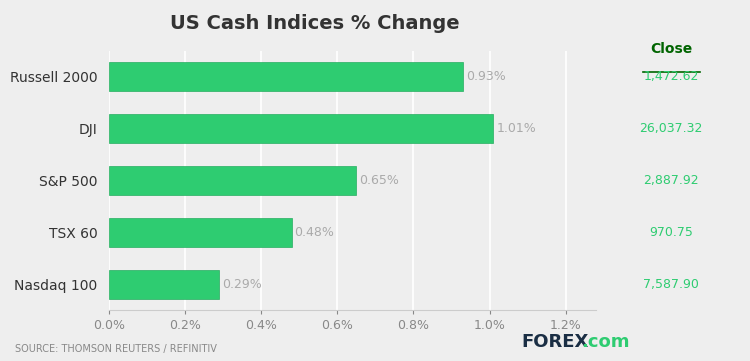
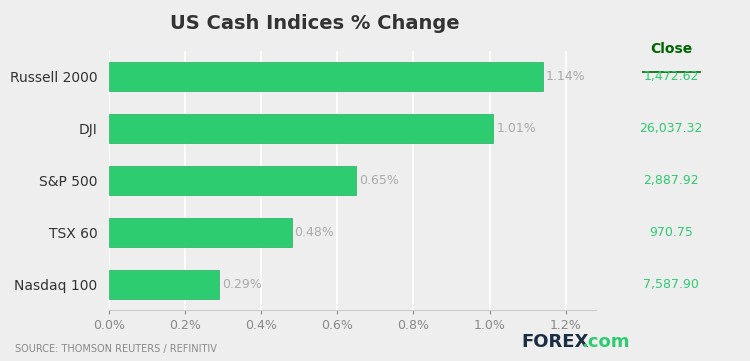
Russell 2000: 0.93% -> 1.14%
